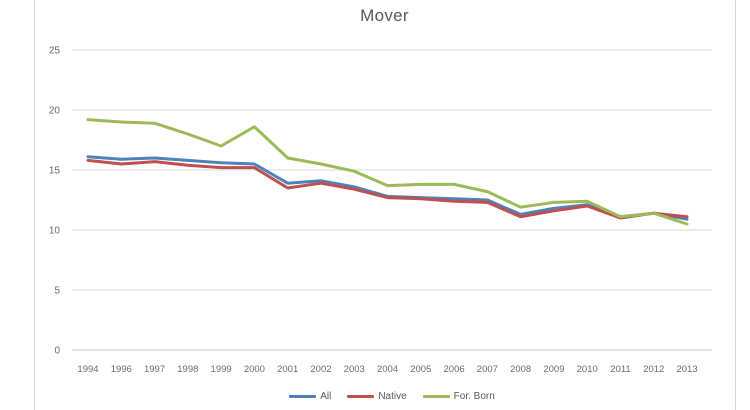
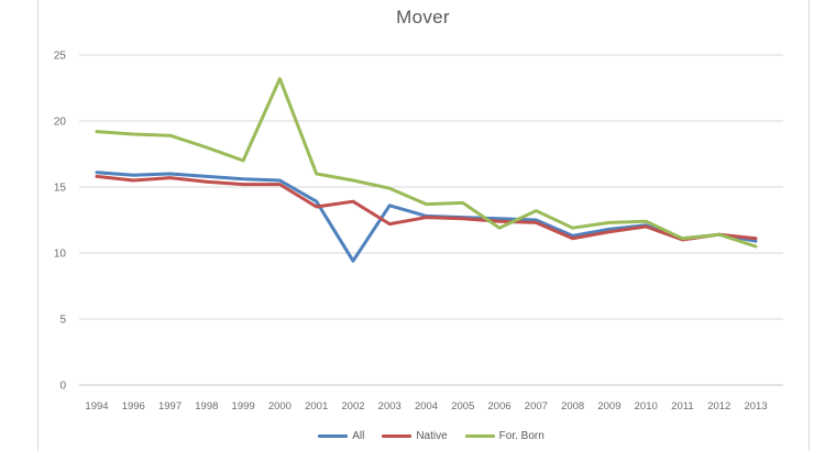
For. Born/2000: 18.6 -> 23.2
All/2002: 14.1 -> 9.4
Native/2003: 13.4 -> 12.2
For. Born/2006: 13.8 -> 11.9
